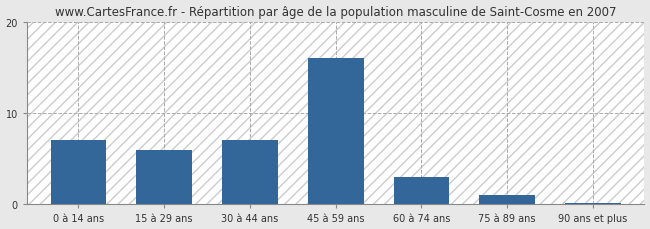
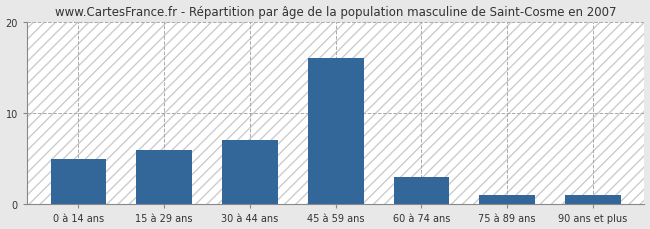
0 à 14 ans: 7.0 -> 5.0
90 ans et plus: 0.2 -> 1.0
